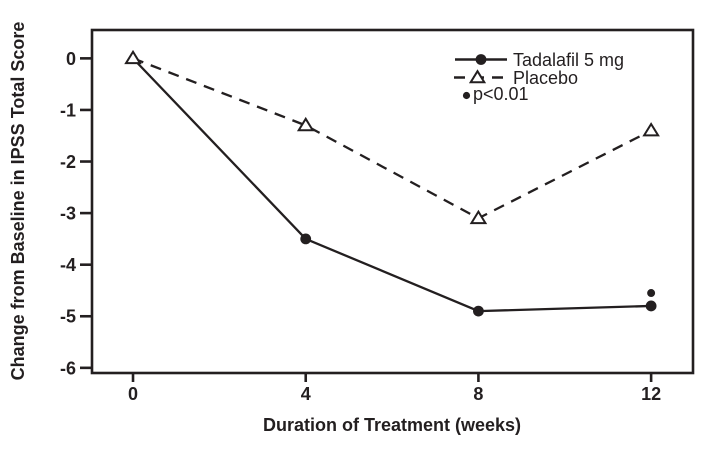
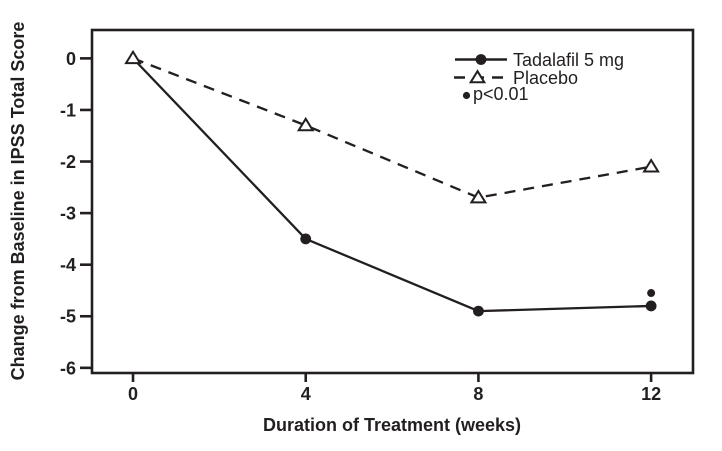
Placebo/8: -3.1 -> -2.7
Placebo/12: -1.4 -> -2.1
